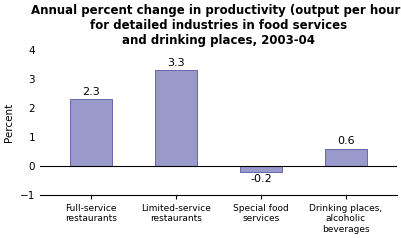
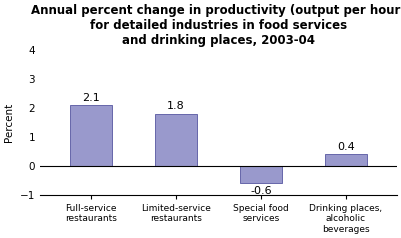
Full-service restaurants: 2.3 -> 2.1
Limited-service restaurants: 3.3 -> 1.8
Special food services: -0.2 -> -0.6
Drinking places, alcoholic beverages: 0.6 -> 0.4
